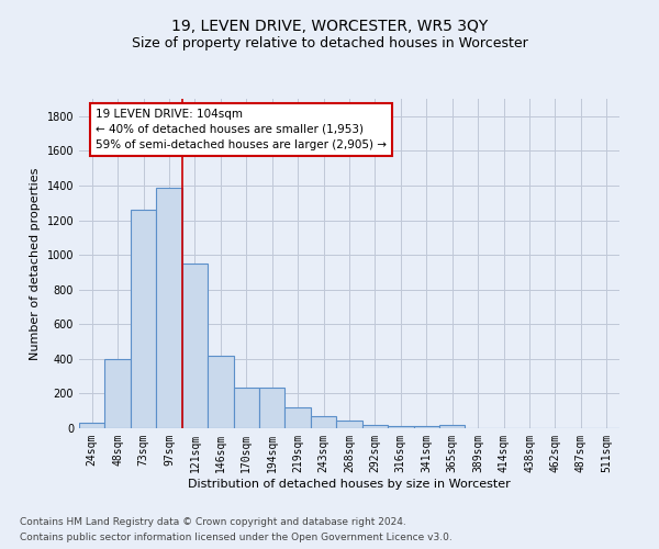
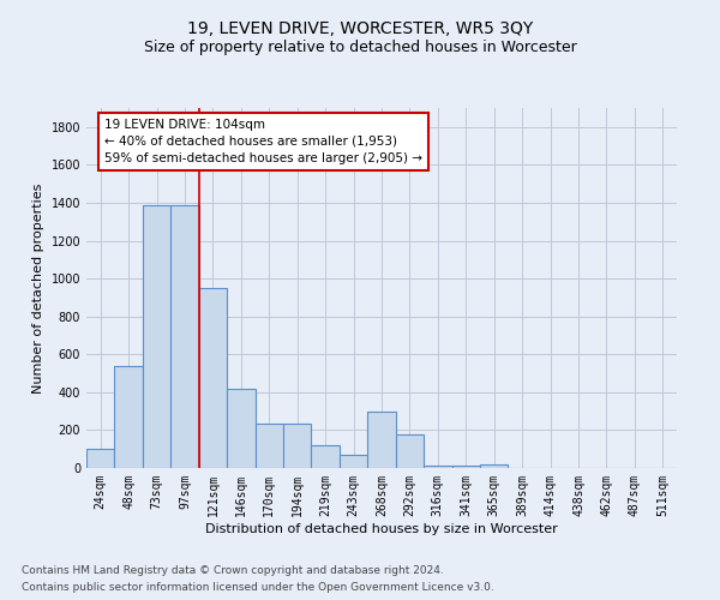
24sqm: 30 -> 100
48sqm: 400 -> 540
73sqm: 1260 -> 1390
268sqm: 40 -> 300
292sqm: 20 -> 180
